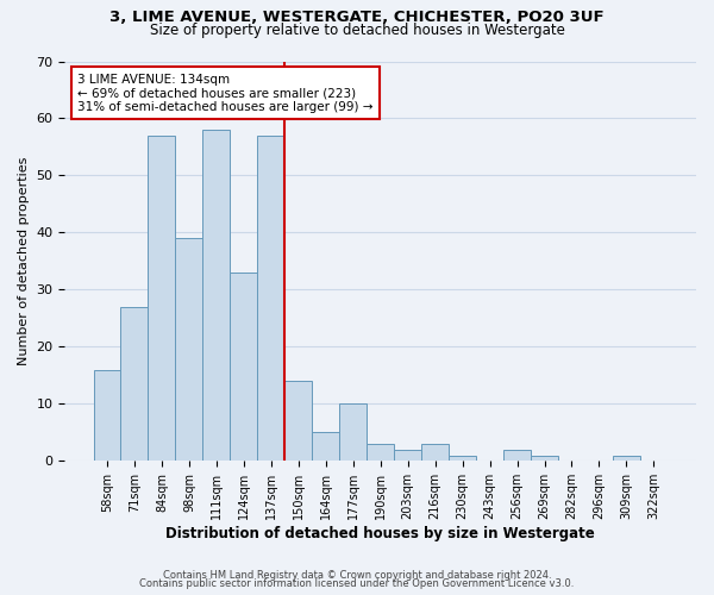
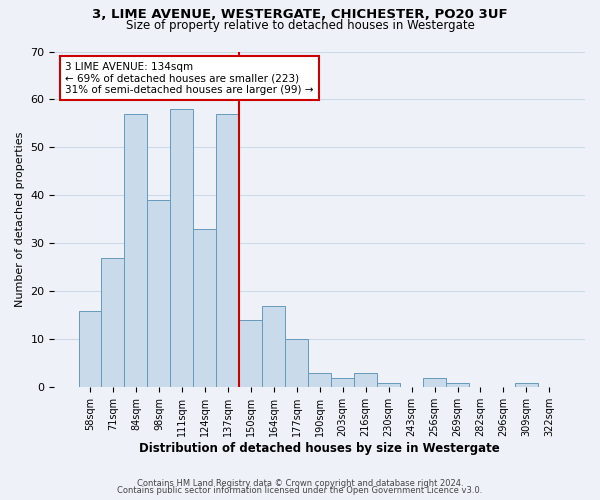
164sqm: 5 -> 17
